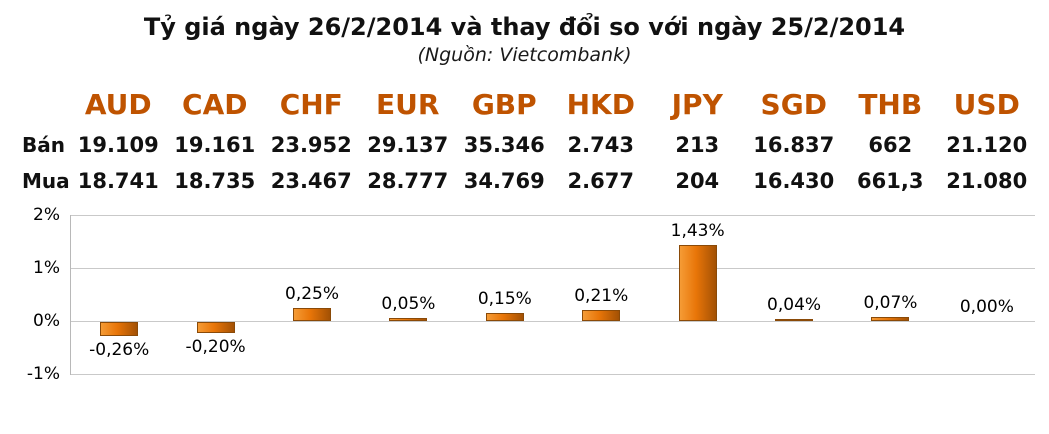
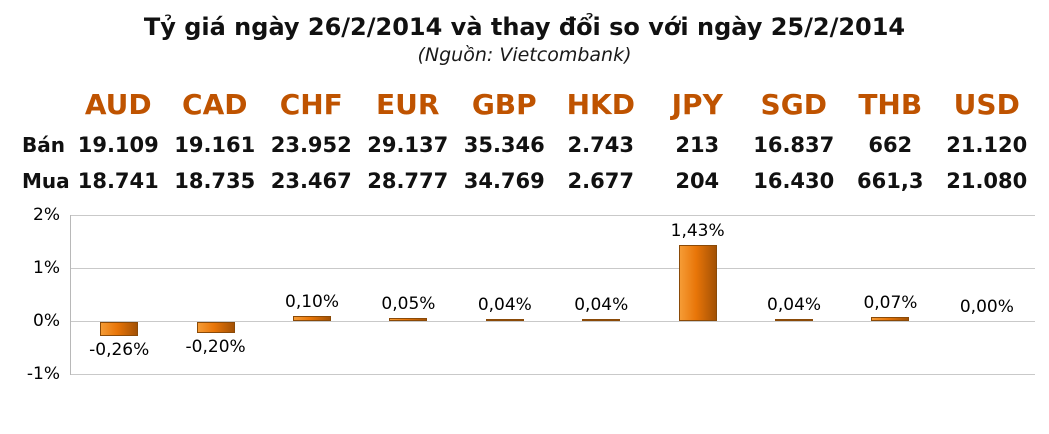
CHF: 0,25% -> 0,10%
GBP: 0,15% -> 0,04%
HKD: 0,21% -> 0,04%
